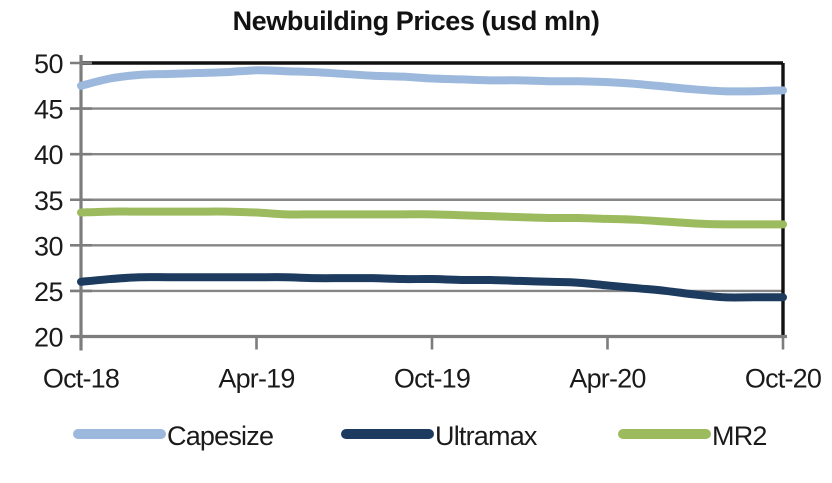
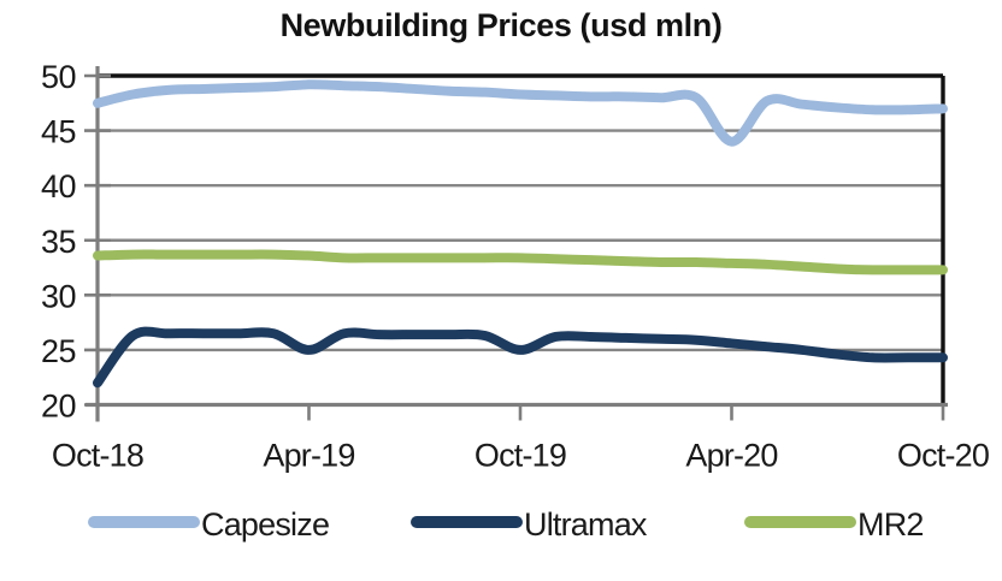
Ultramax/Oct-18: 26 -> 22
Ultramax/Apr-19: 26 -> 25
Ultramax/Oct-19: 26 -> 25
Capesize/Apr-20: 48 -> 44
